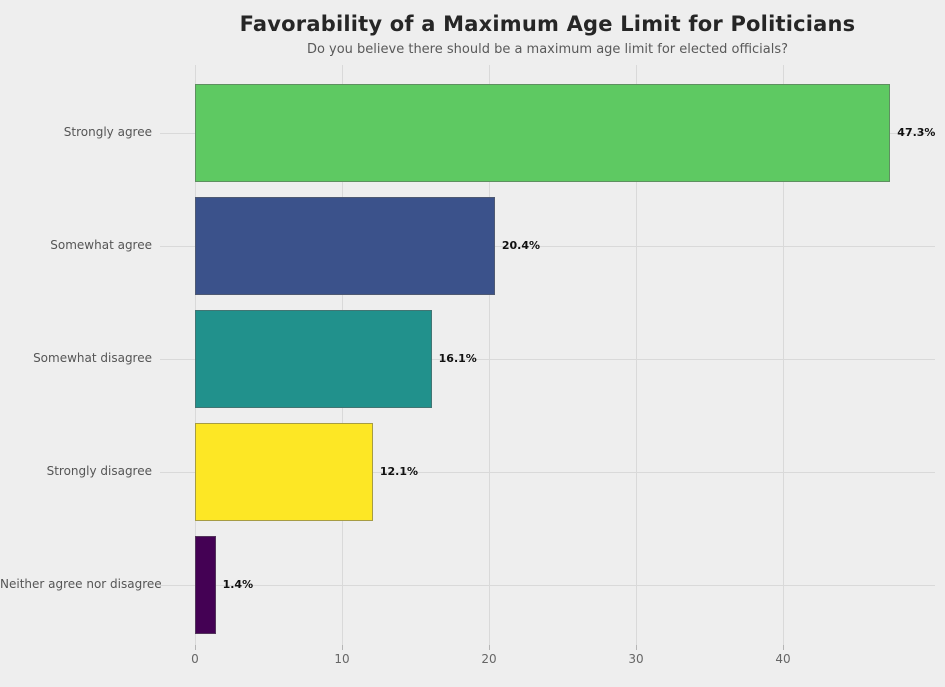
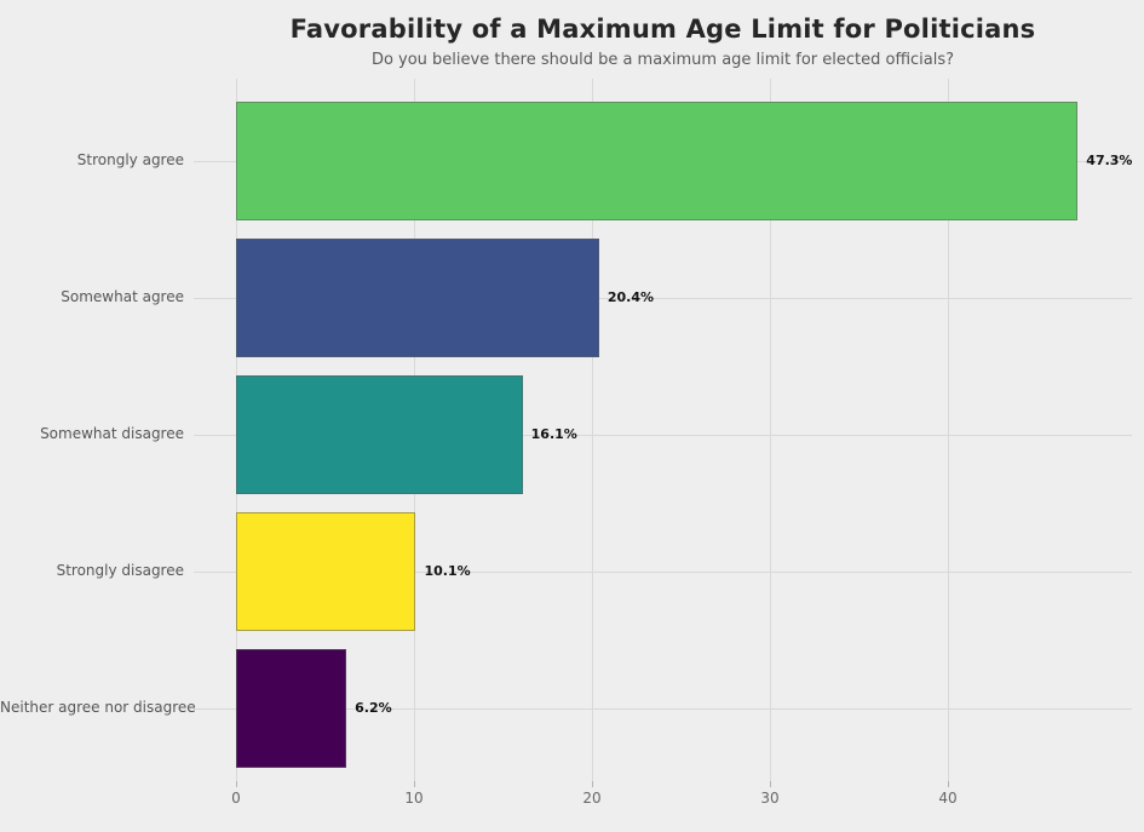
Strongly disagree: 12.1% -> 10.1%
Neither agree nor disagree: 1.4% -> 6.2%
